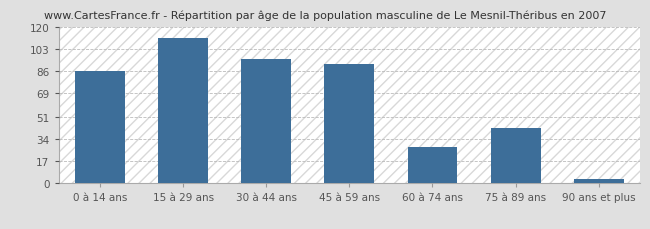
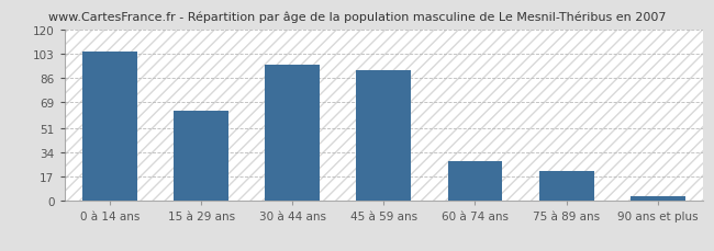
0 à 14 ans: 86 -> 104
15 à 29 ans: 111 -> 63
75 à 89 ans: 42 -> 21
